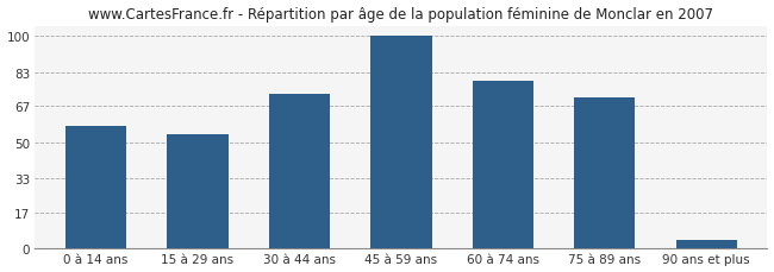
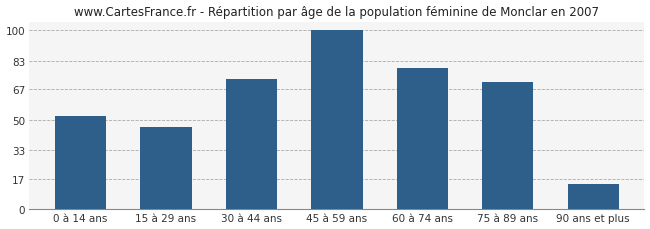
0 à 14 ans: 58 -> 52
15 à 29 ans: 54 -> 46
90 ans et plus: 4 -> 14
